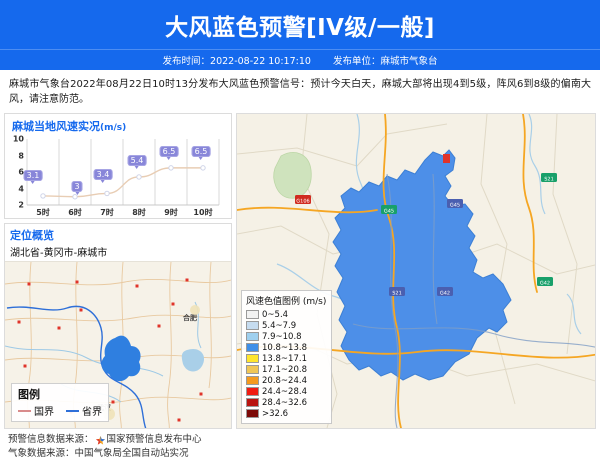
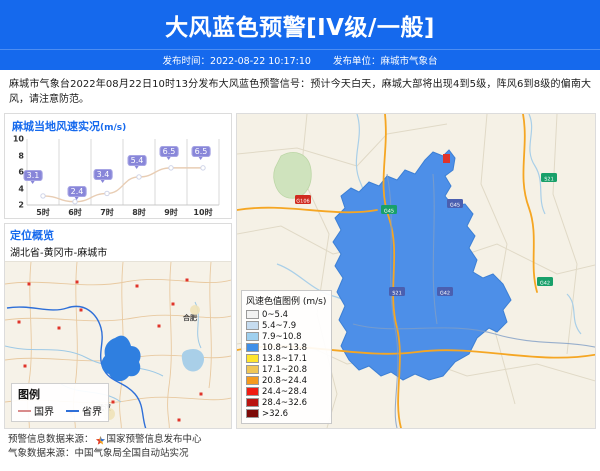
6时: 3 -> 2.4
